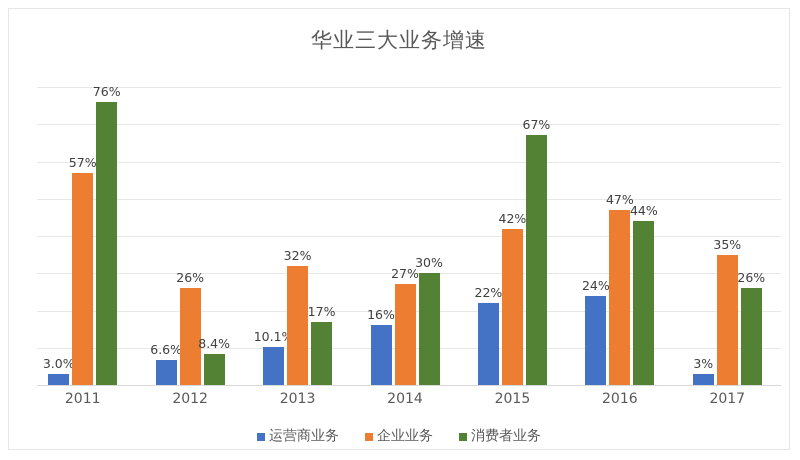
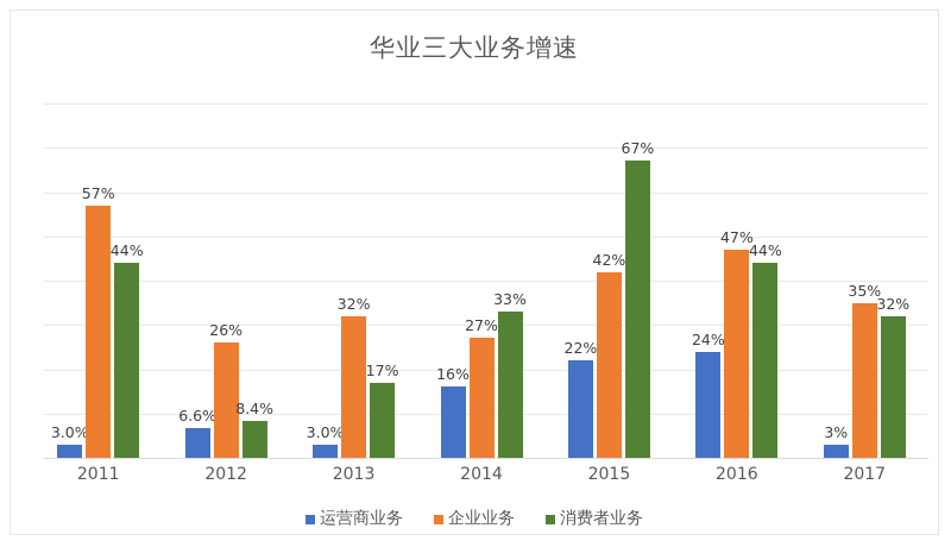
消费者业务/2011: 76% -> 44%
运营商业务/2013: 10.1% -> 3.0%
消费者业务/2014: 30% -> 33%
消费者业务/2017: 26% -> 32%
